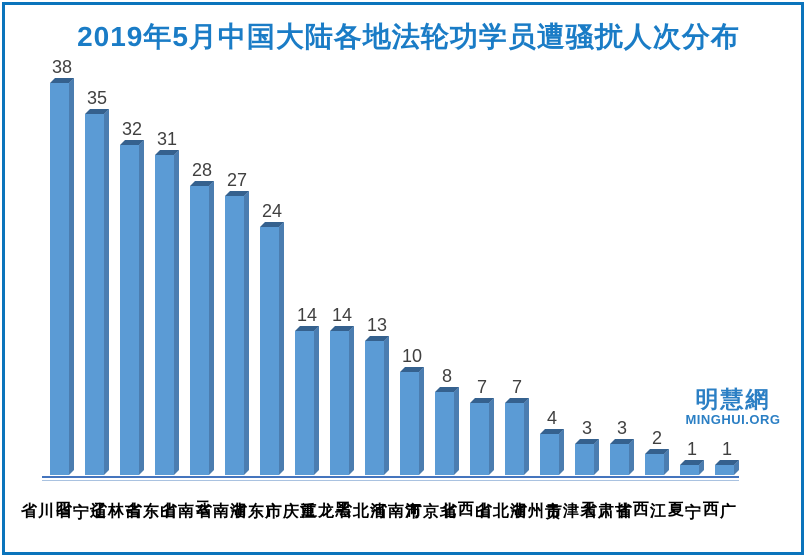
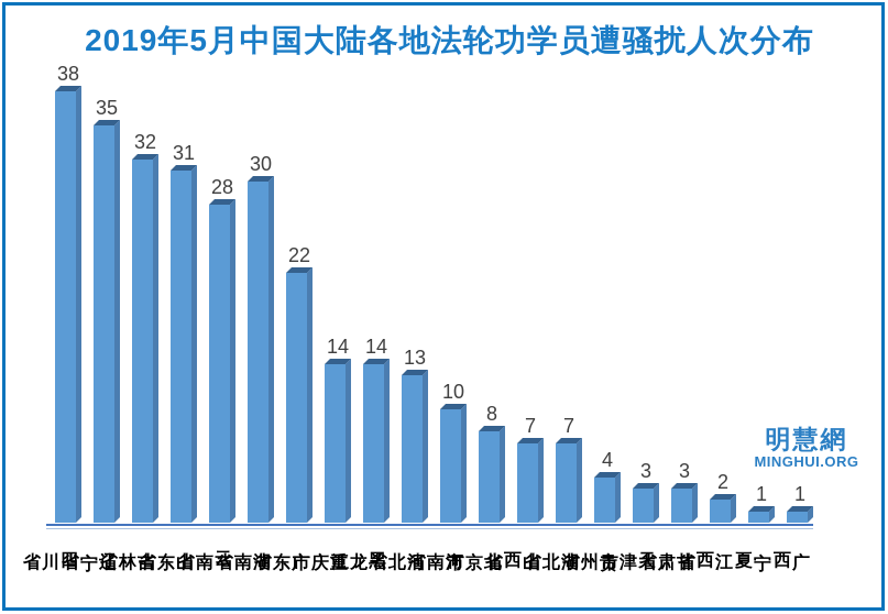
湖南省: 27 -> 30
广东省: 24 -> 22
